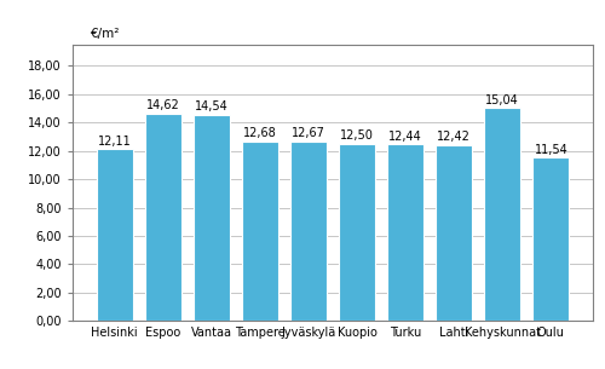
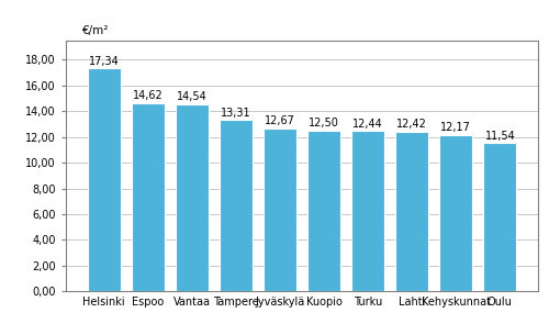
Helsinki: 12,11 -> 17,34
Tampere: 12,68 -> 13,31
Kehyskunnat: 15,04 -> 12,17
